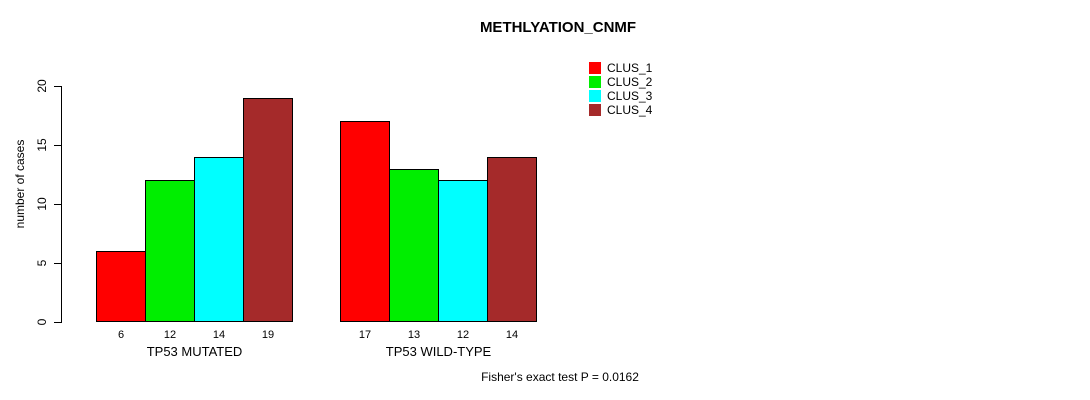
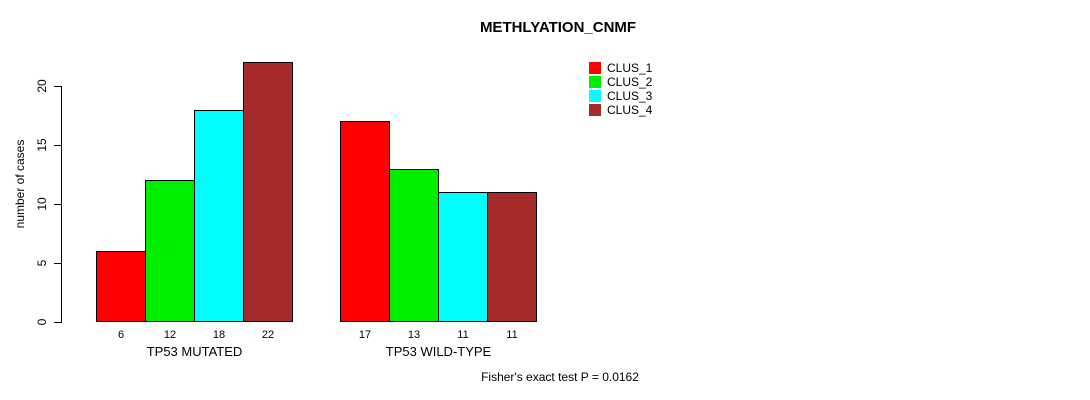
CLUS_3/TP53 MUTATED: 14 -> 18
CLUS_4/TP53 MUTATED: 19 -> 22
CLUS_3/TP53 WILD-TYPE: 12 -> 11
CLUS_4/TP53 WILD-TYPE: 14 -> 11
